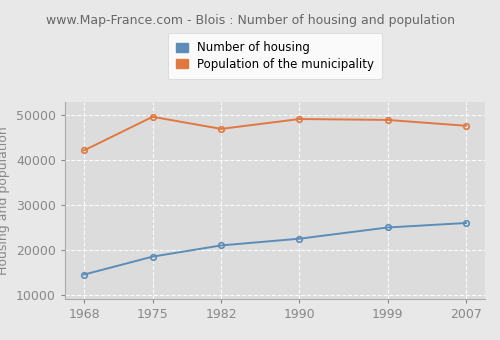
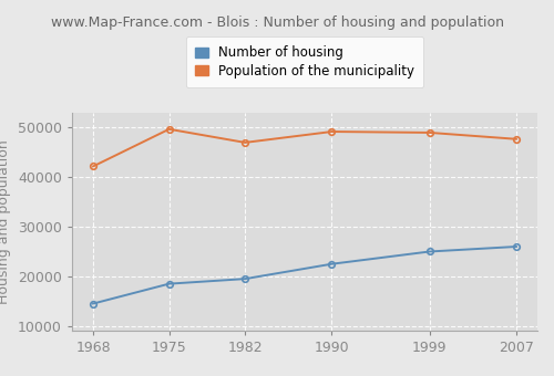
Number of housing/1982: 21000 -> 19500
